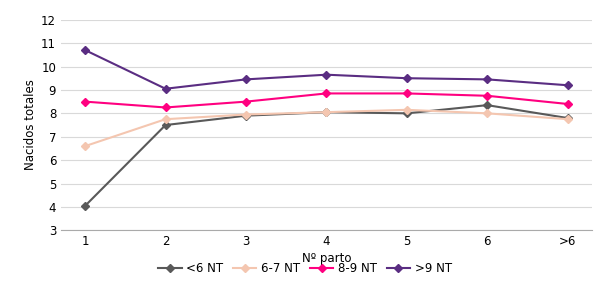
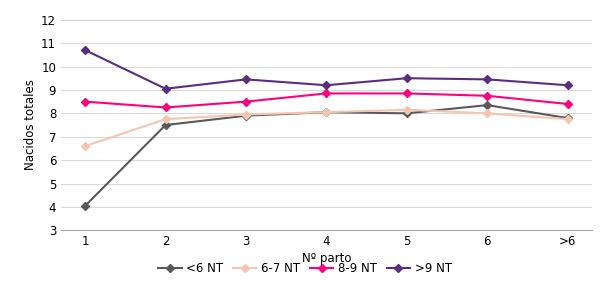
>9 NT/4: 9.65 -> 9.20
